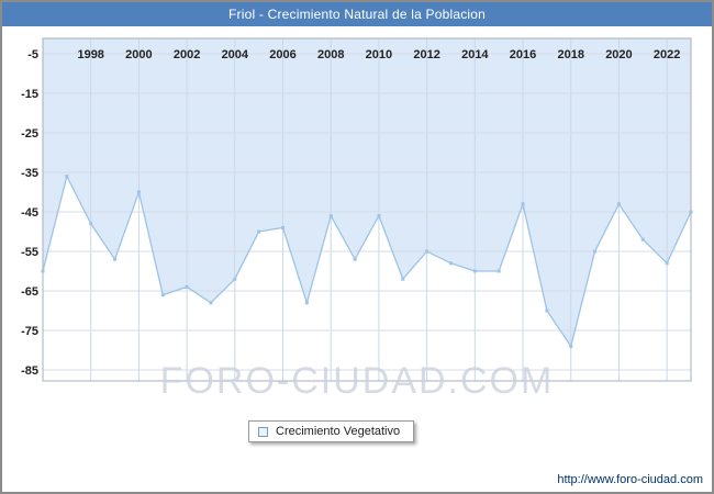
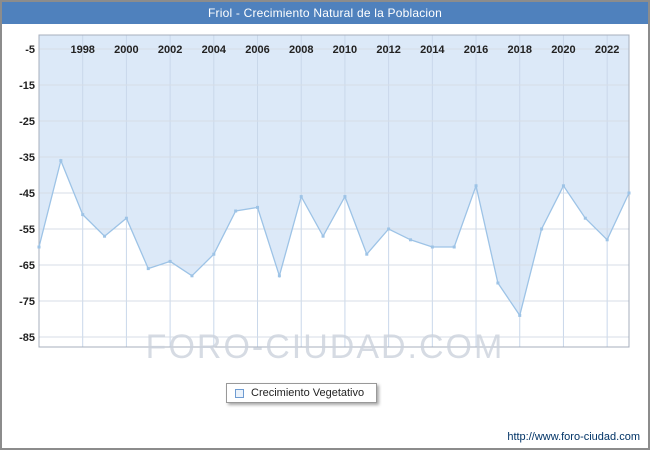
1998: -48 -> -51
2000: -40 -> -52
